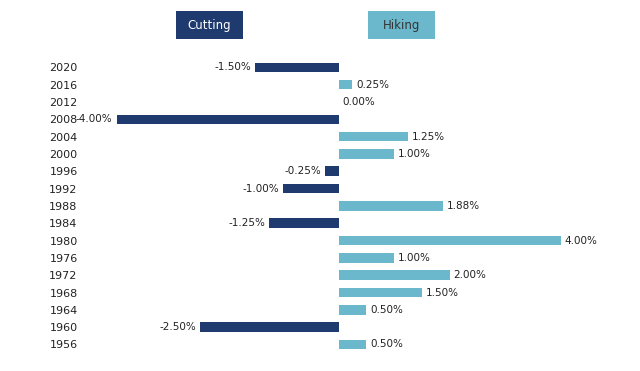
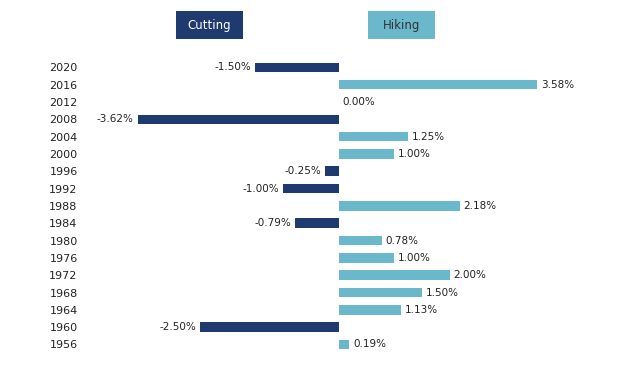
2016: 0.25% -> 3.58%
2008: -4.00% -> -3.62%
1988: 1.88% -> 2.18%
1984: -1.25% -> -0.79%
1980: 4.00% -> 0.78%
1964: 0.50% -> 1.13%
1956: 0.50% -> 0.19%
